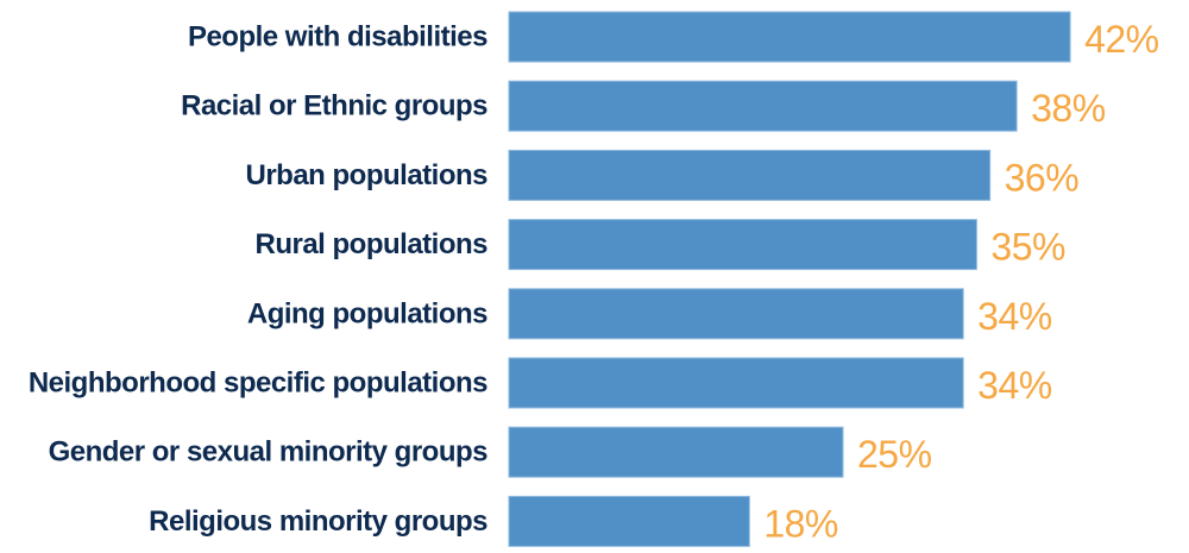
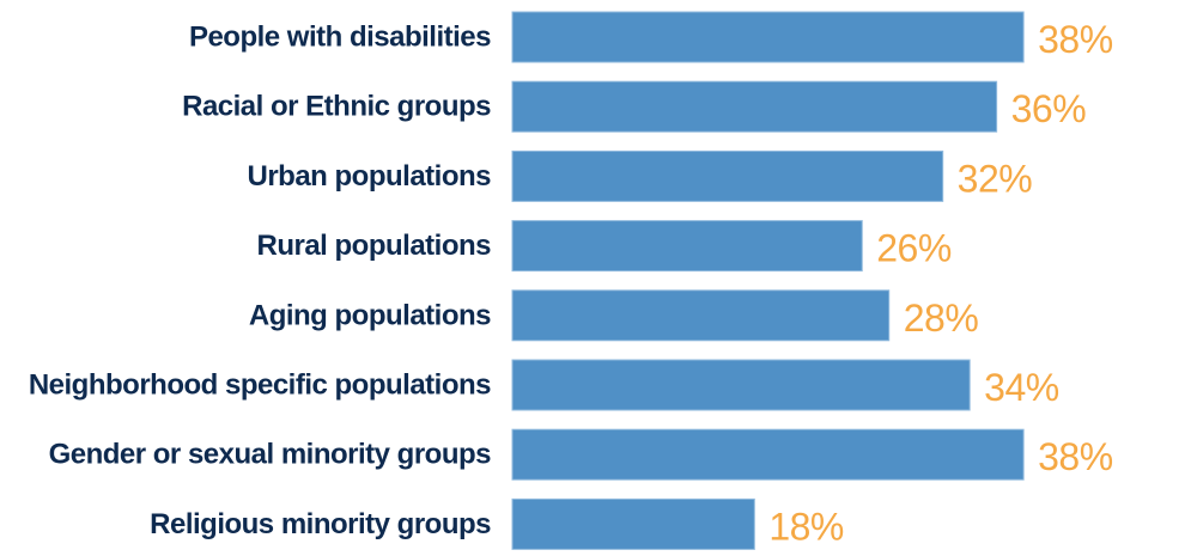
People with disabilities: 42% -> 38%
Racial or Ethnic groups: 38% -> 36%
Urban populations: 36% -> 32%
Rural populations: 35% -> 26%
Aging populations: 34% -> 28%
Gender or sexual minority groups: 25% -> 38%
